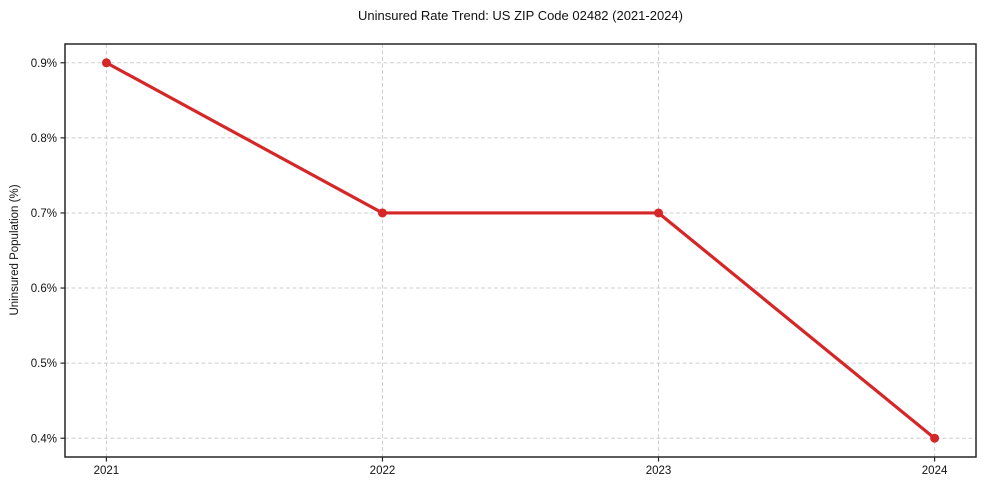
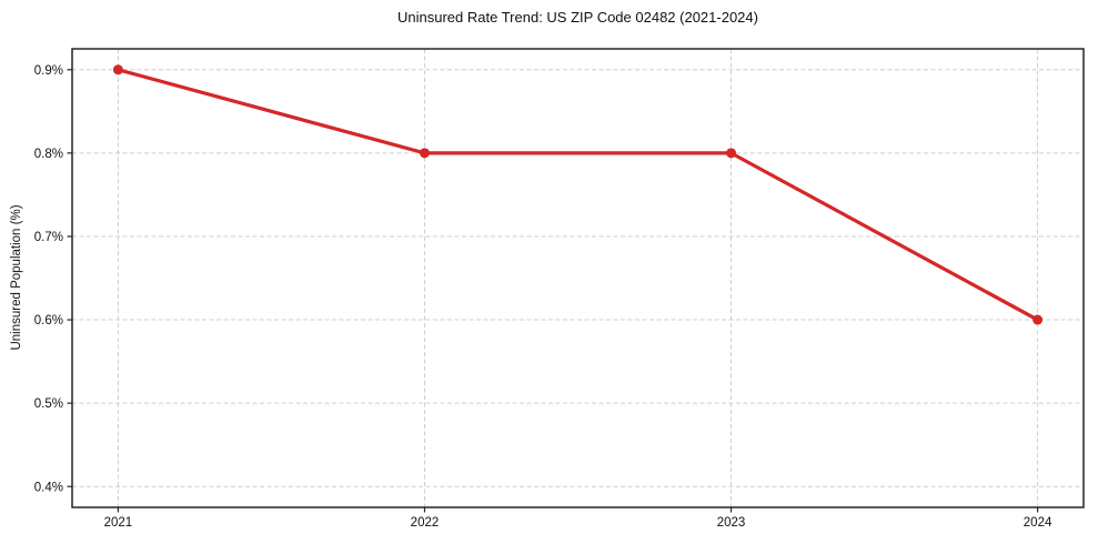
2022: 0.7% -> 0.8%
2023: 0.7% -> 0.8%
2024: 0.4% -> 0.6%
